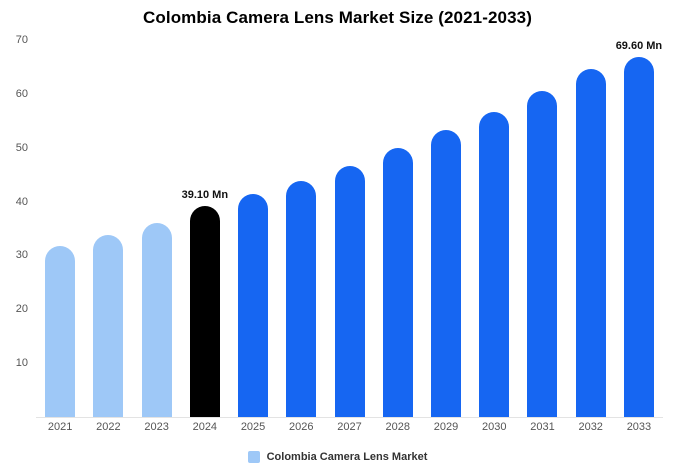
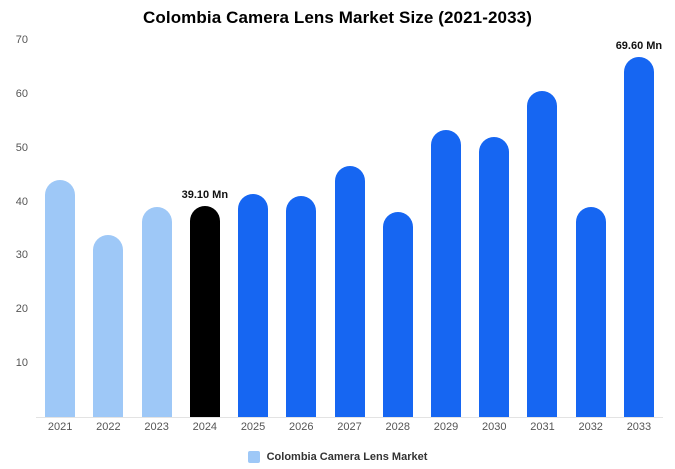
2021: 32 -> 44
2023: 36 -> 39
2026: 44 -> 41
2028: 50 -> 38
2030: 57 -> 52
2032: 65 -> 39
